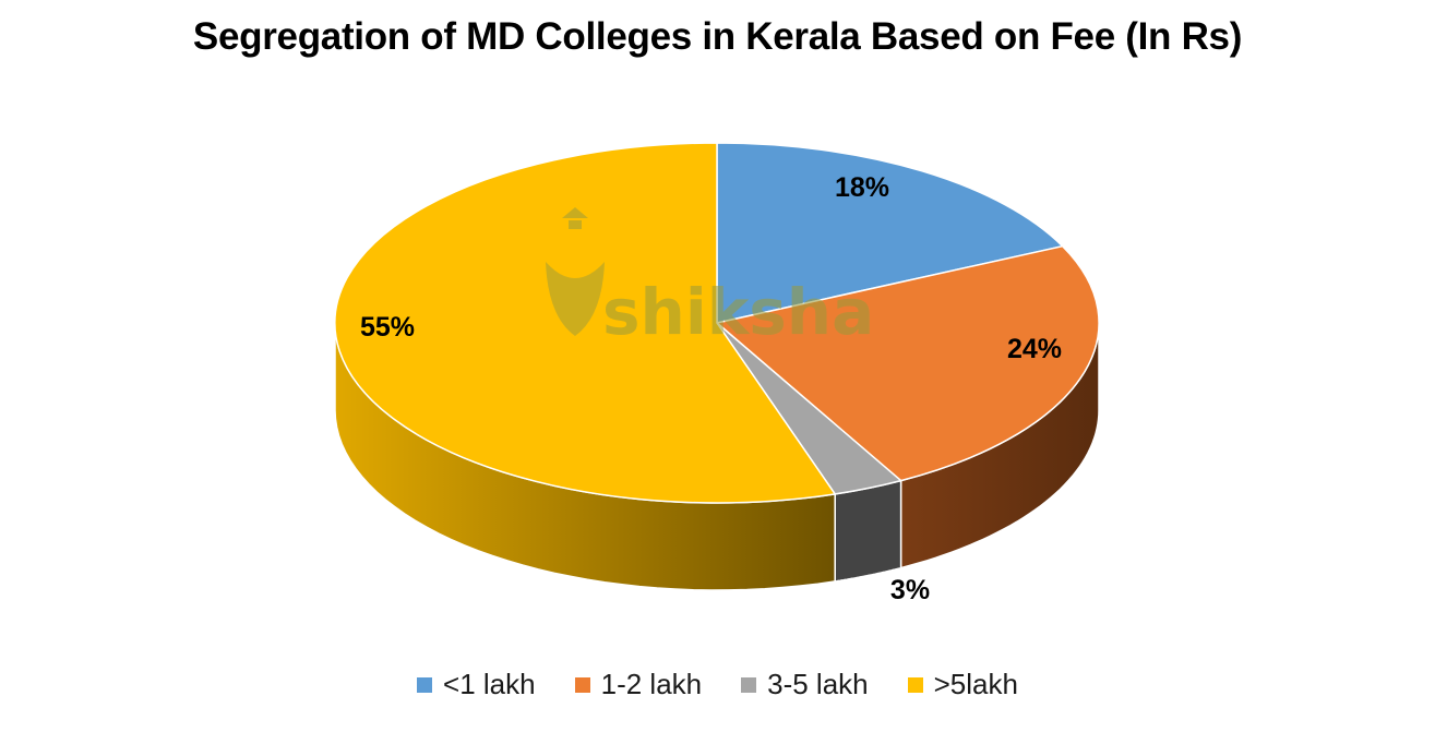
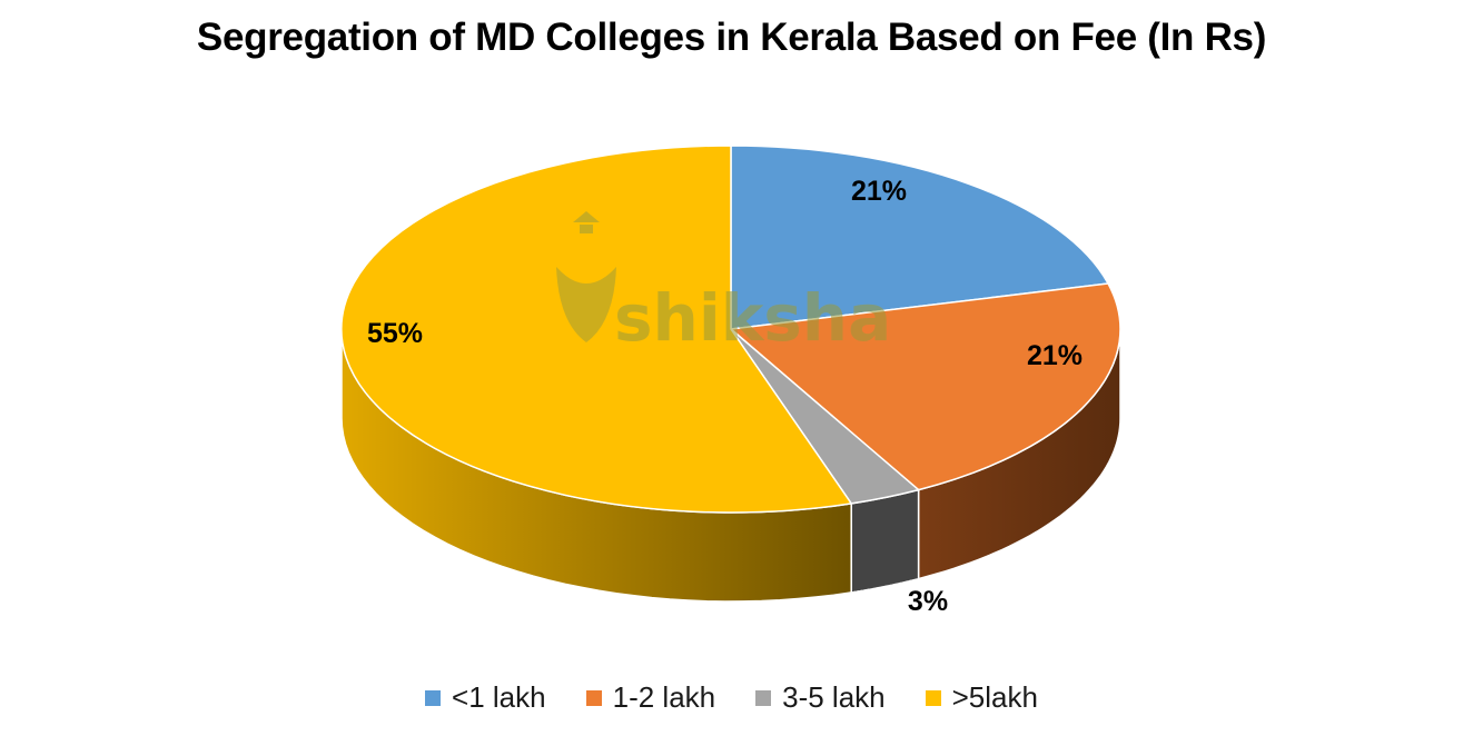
<1 lakh: 18% -> 21%
1-2 lakh: 24% -> 21%
